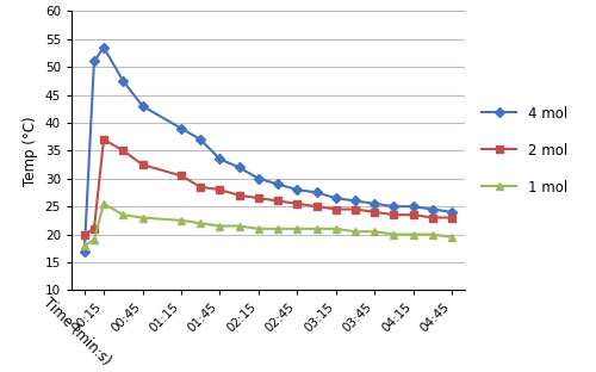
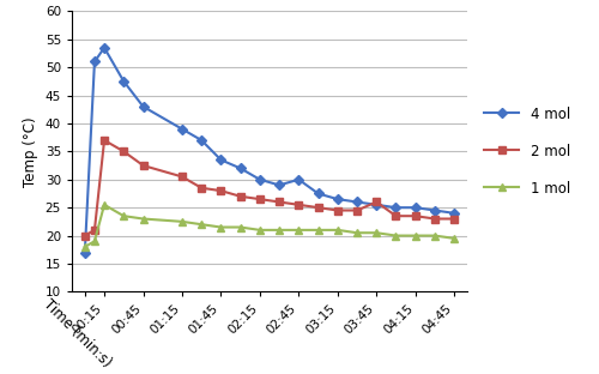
4 mol/02:45: 28.0 -> 30.0
2 mol/03:45: 24.0 -> 26.0
